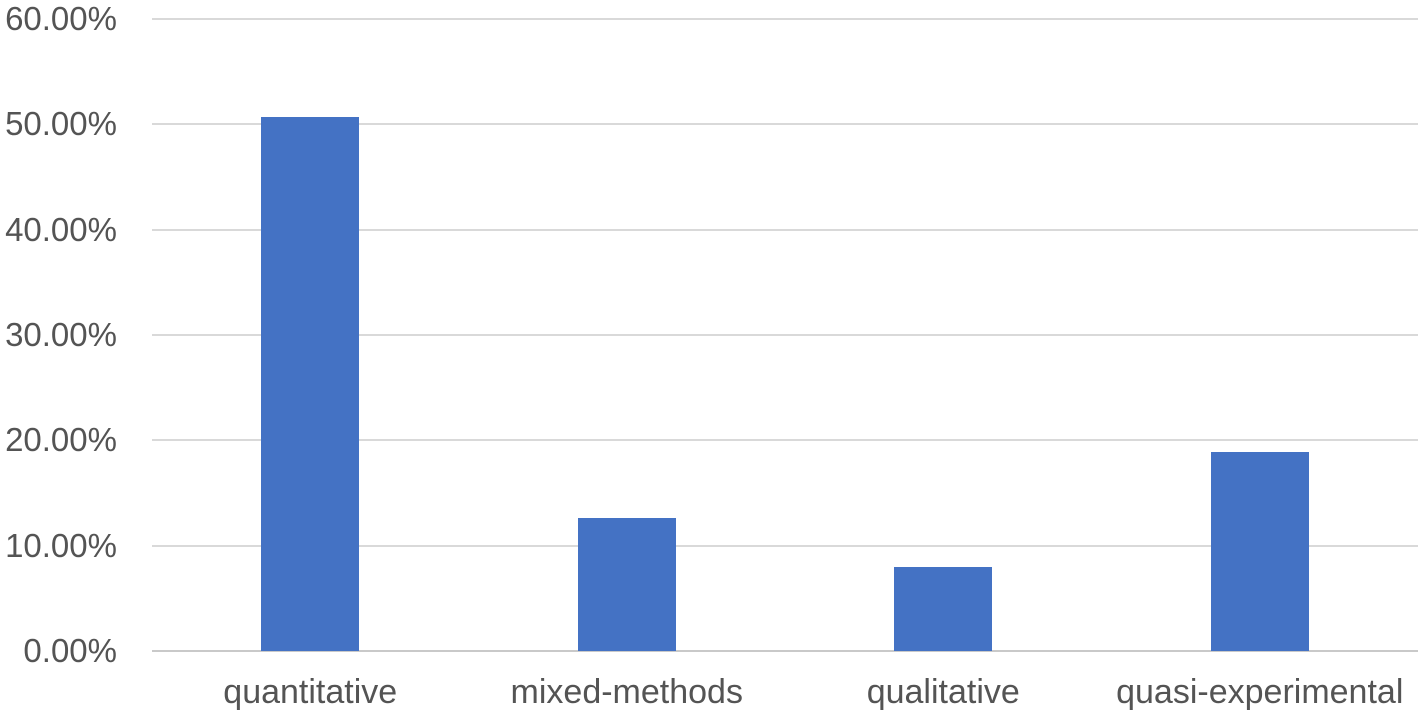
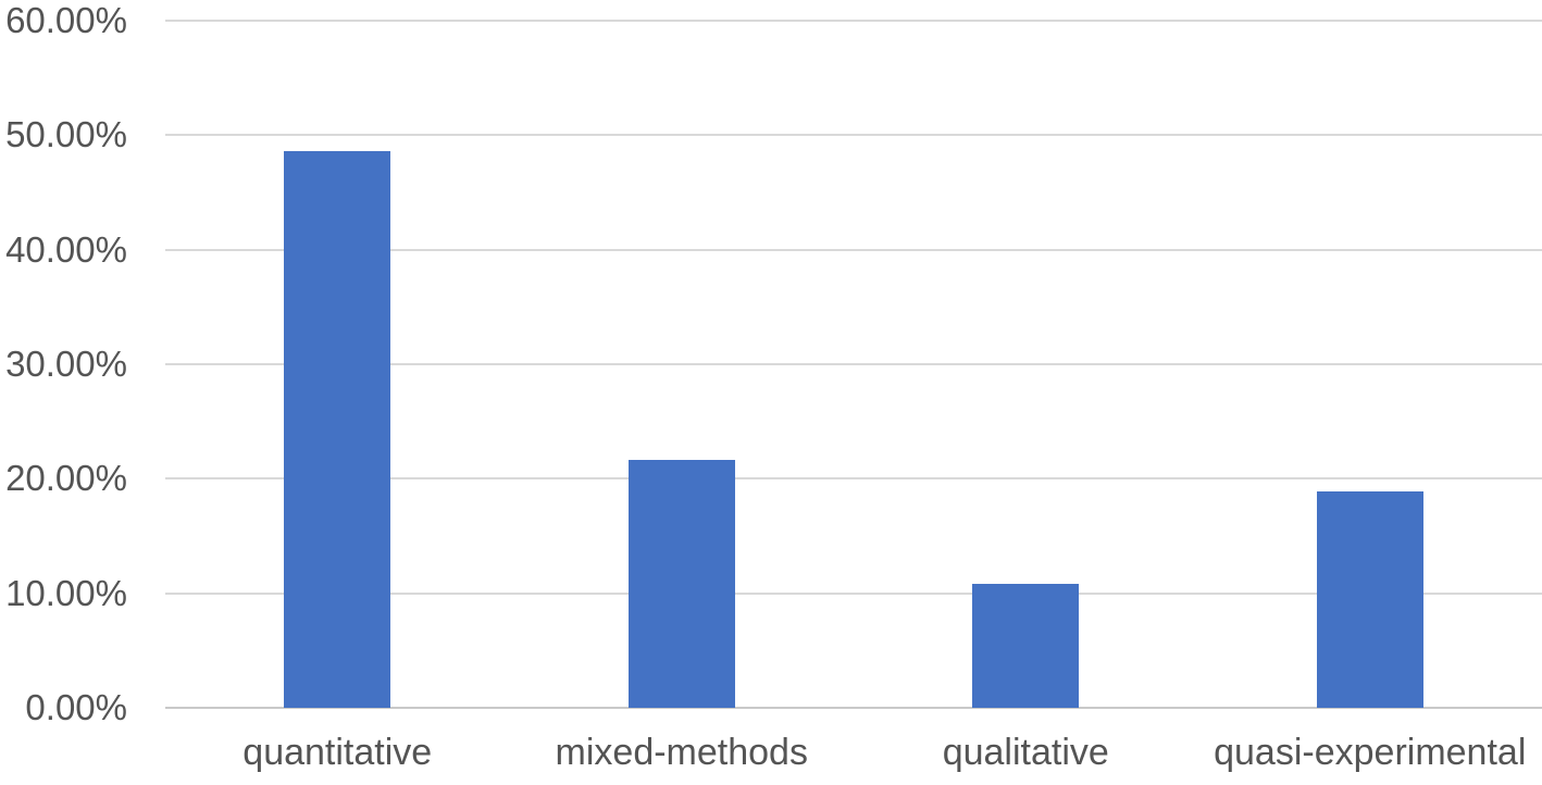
quantitative: 50.7% -> 48.6%
mixed-methods: 12.6% -> 21.6%
qualitative: 8.0% -> 10.8%
